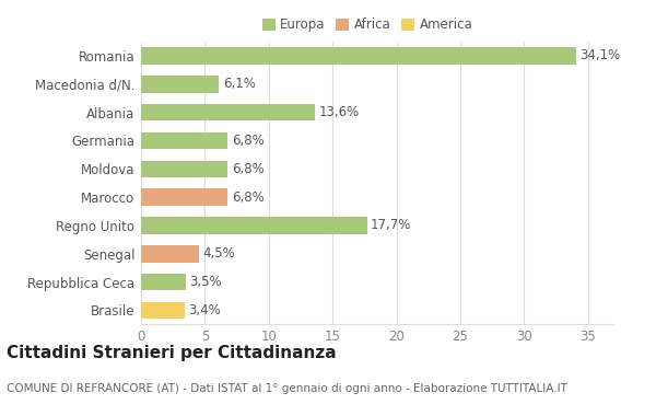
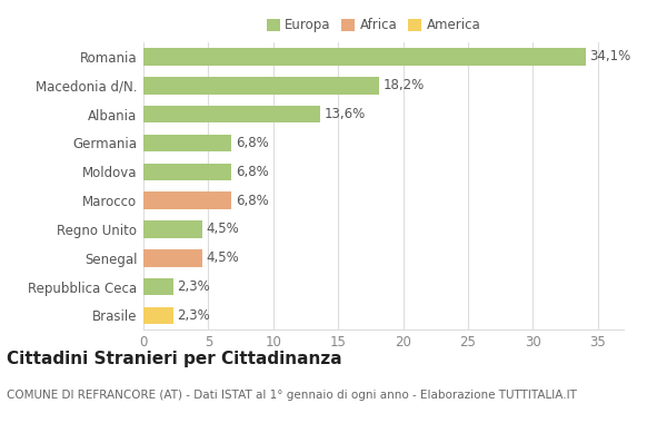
Macedonia d/N.: 6,1% -> 18,2%
Regno Unito: 17,7% -> 4,5%
Repubblica Ceca: 3,5% -> 2,3%
Brasile: 3,4% -> 2,3%
